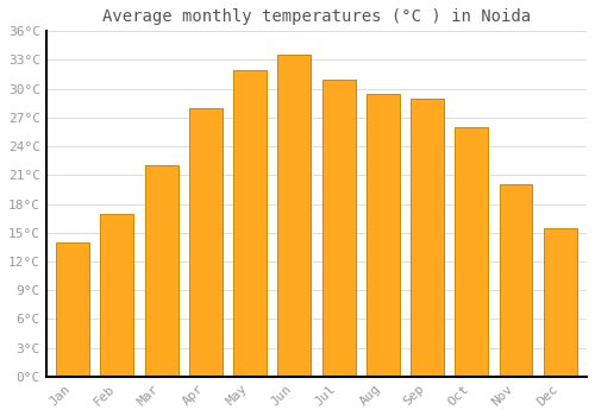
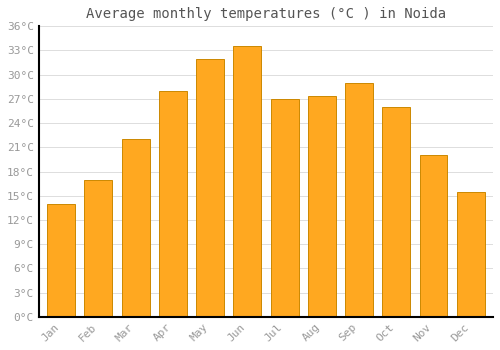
Jul: 31.0°C -> 27.0°C
Aug: 29.5°C -> 27.4°C
